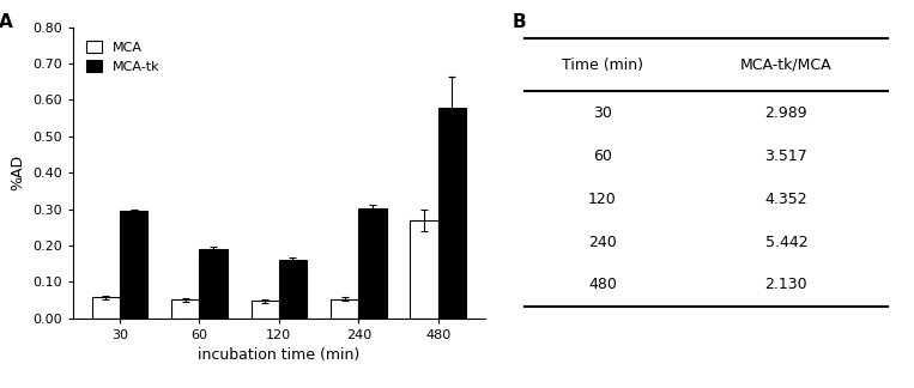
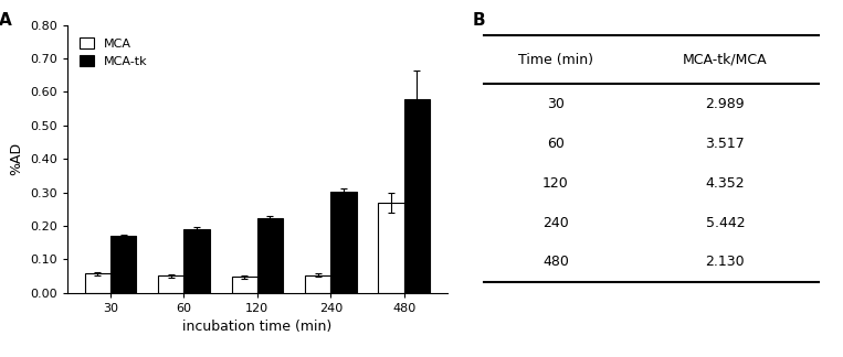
MCA-tk/30: 0.295 -> 0.170
MCA-tk/120: 0.160 -> 0.222
